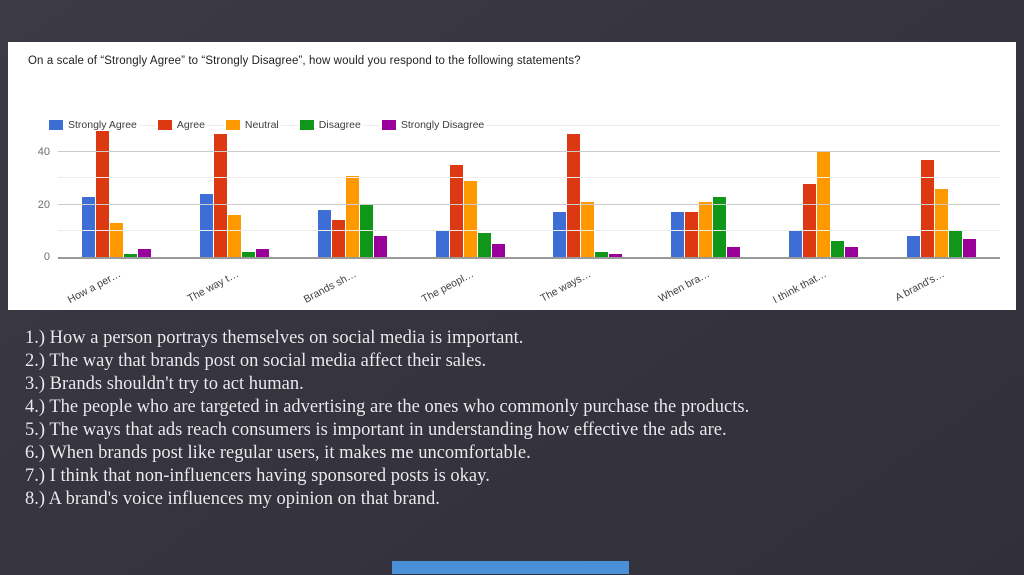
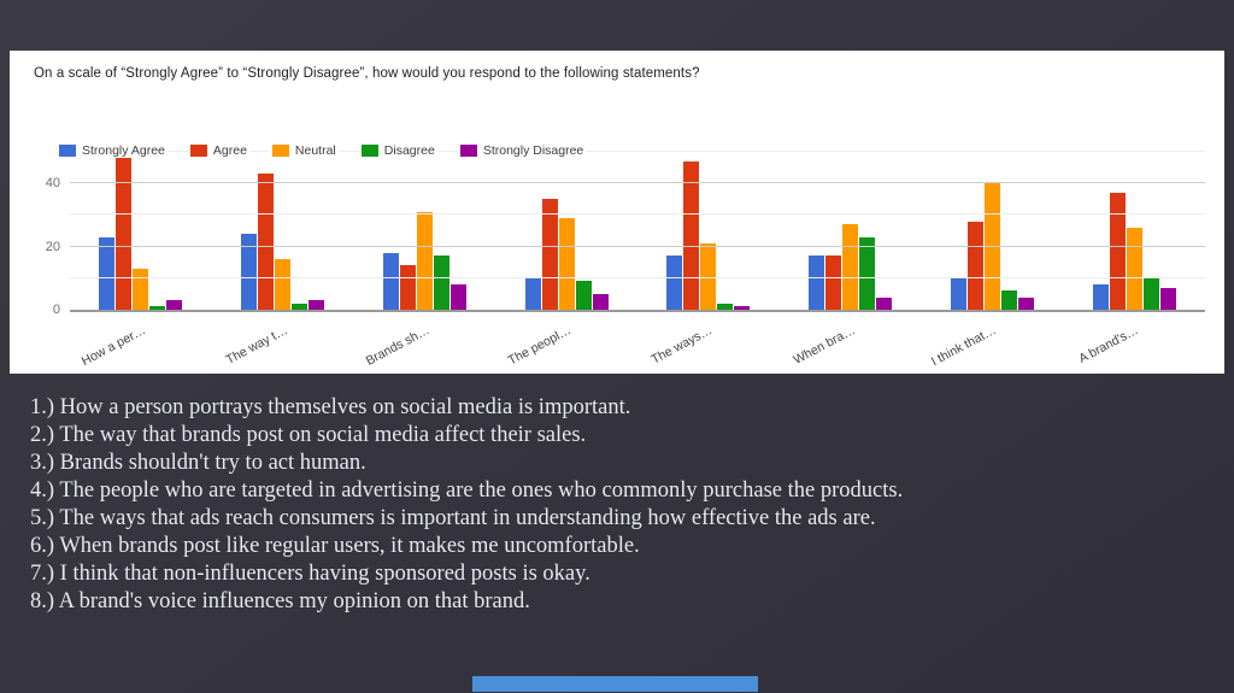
Agree/The way t…: 47 -> 43
Disagree/Brands sh…: 20 -> 17
Neutral/When bra…: 21 -> 27
